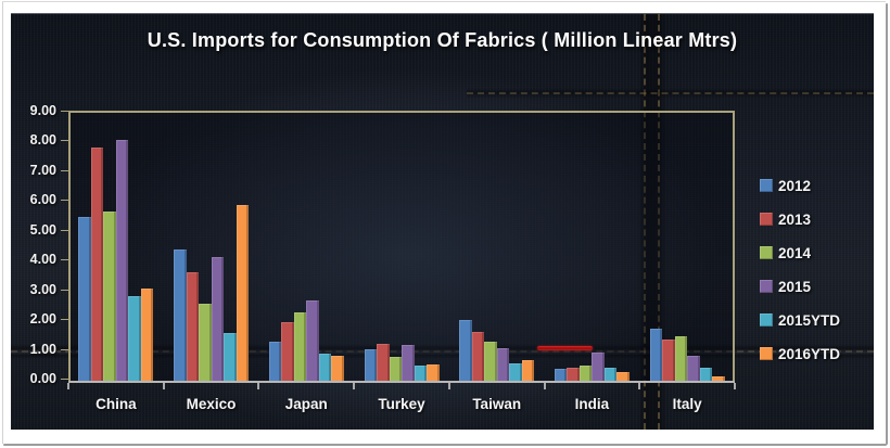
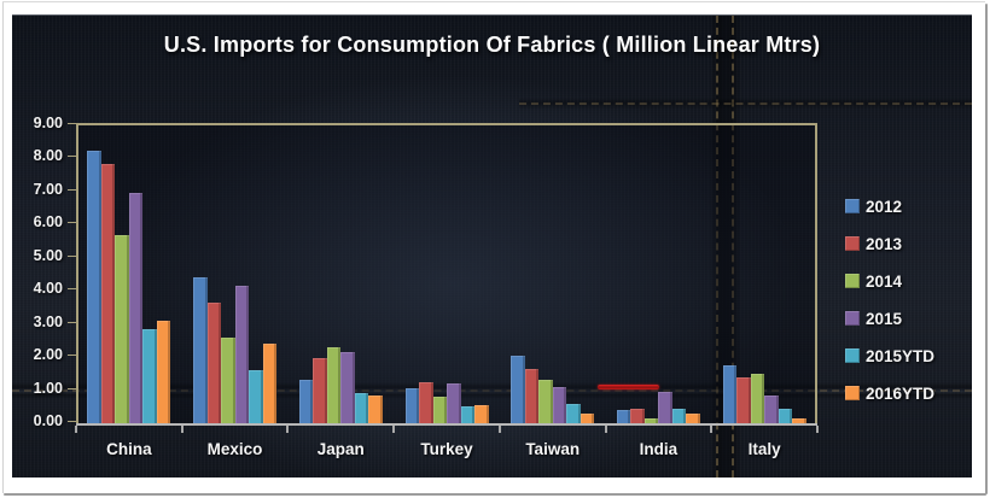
2012/China: 5.5 -> 8.2
2015/China: 8.1 -> 7.0
2016YTD/Mexico: 5.9 -> 2.4
2015/Japan: 2.7 -> 2.1
2016YTD/Taiwan: 0.7 -> 0.3
2014/India: 0.5 -> 0.1
